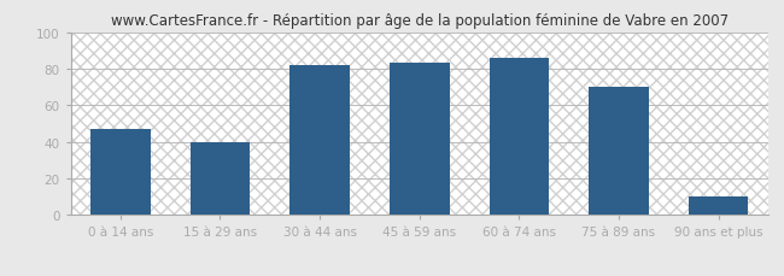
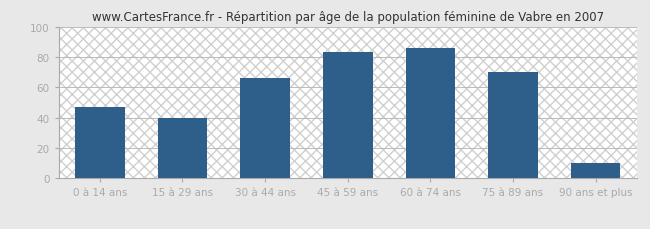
30 à 44 ans: 82 -> 66
